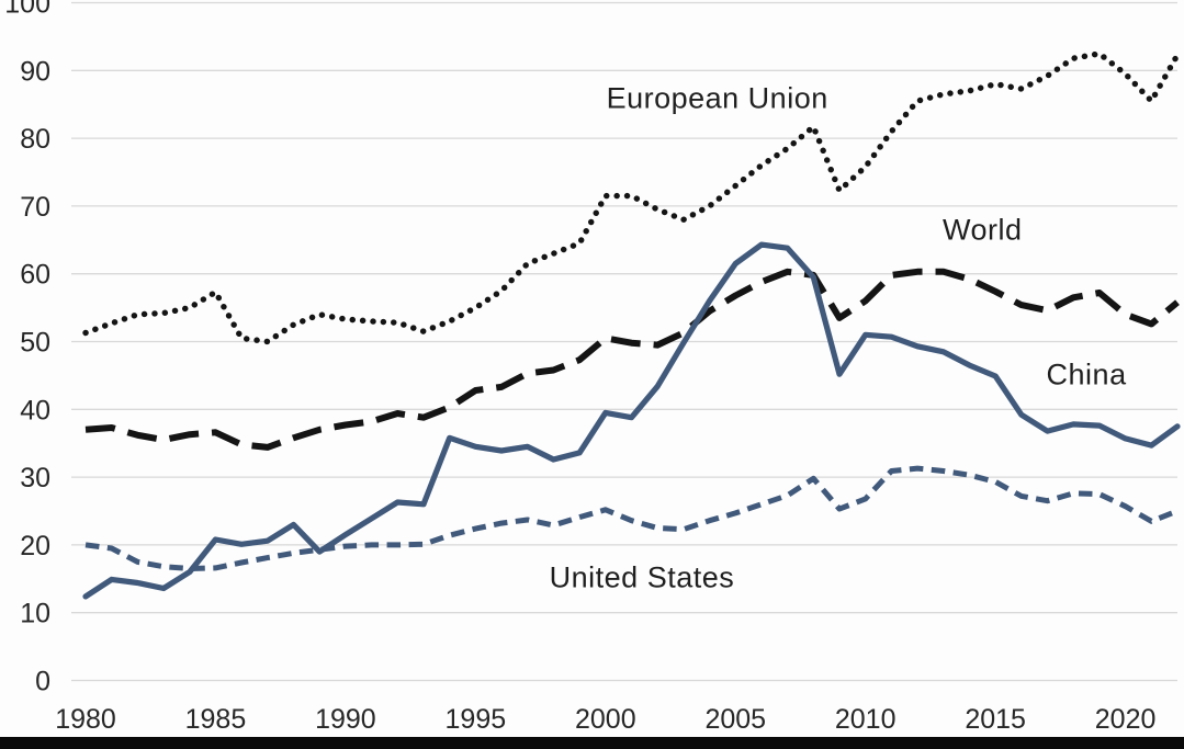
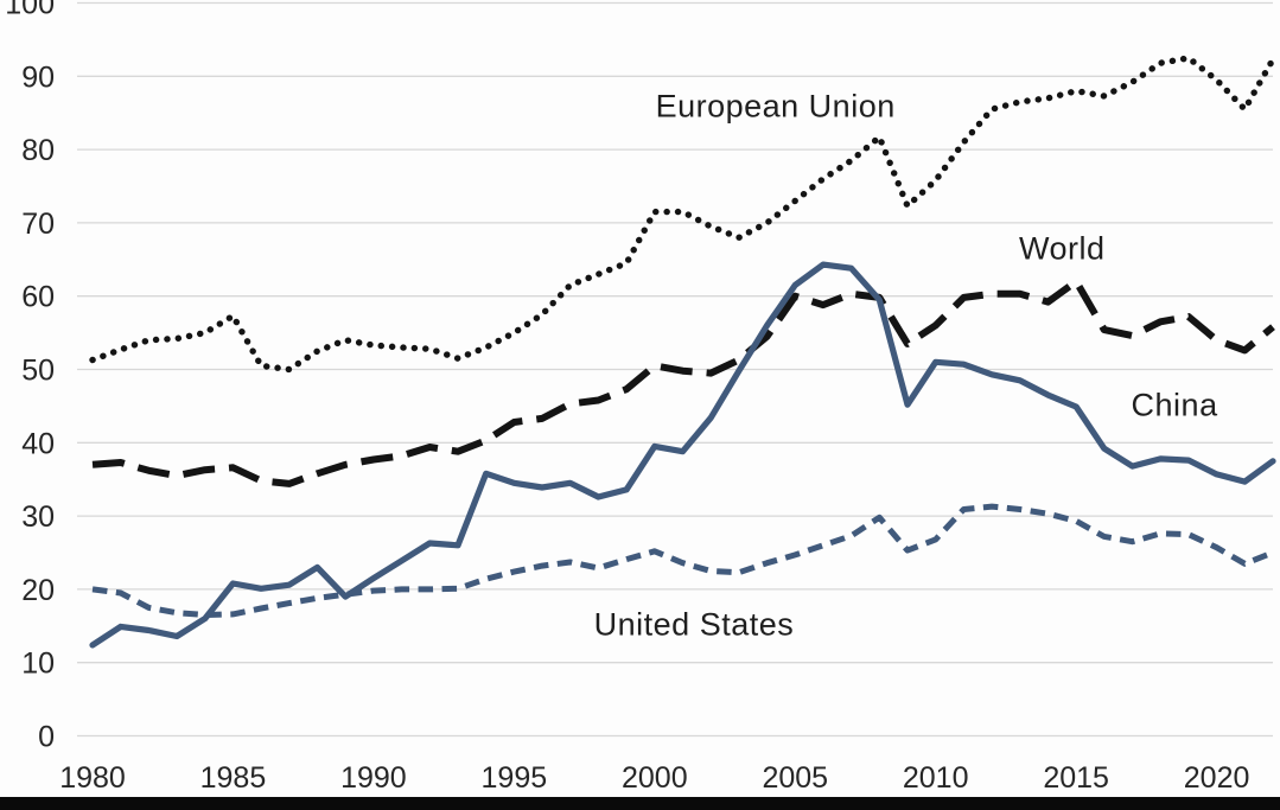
World/2005: 57 -> 60
World/2015: 57 -> 62
